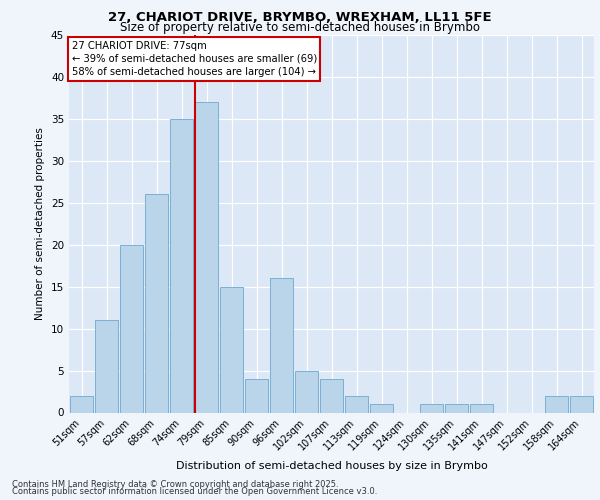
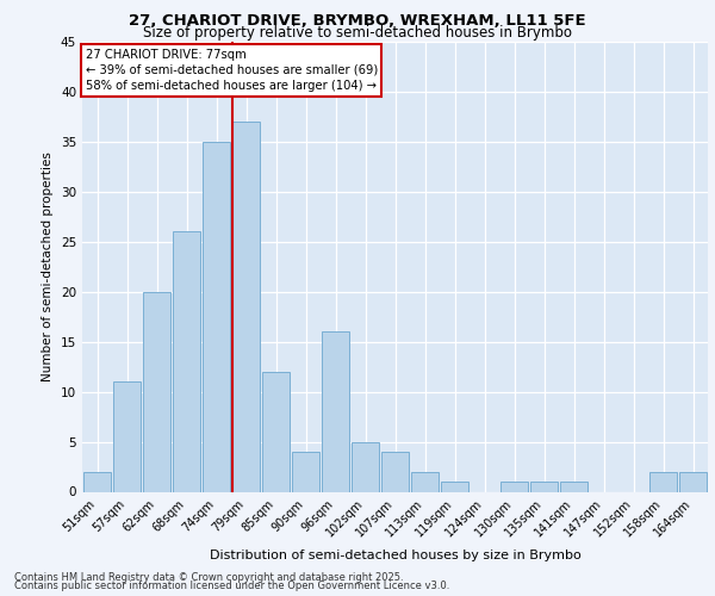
85sqm: 15 -> 12
